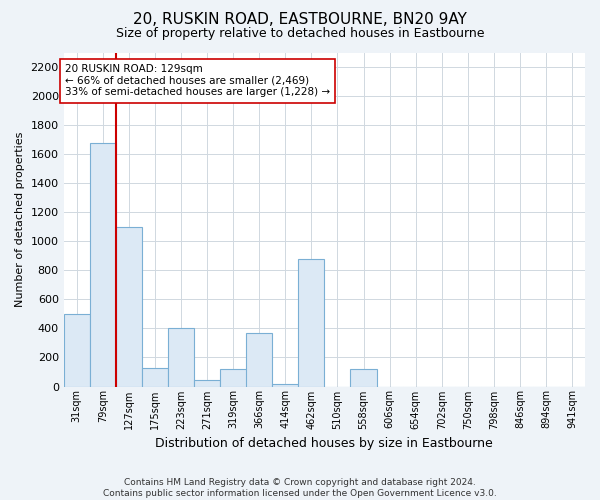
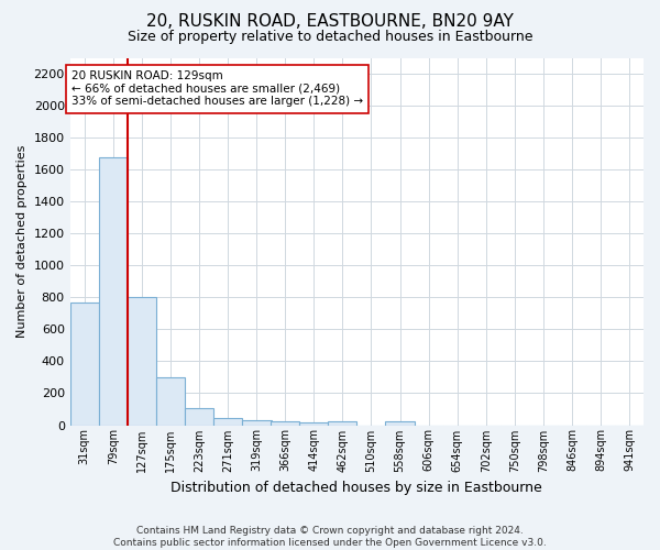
31sqm: 500 -> 770
127sqm: 1100 -> 800
175sqm: 130 -> 300
223sqm: 400 -> 110
319sqm: 120 -> 30
366sqm: 370 -> 20
462sqm: 880 -> 20
558sqm: 120 -> 20
